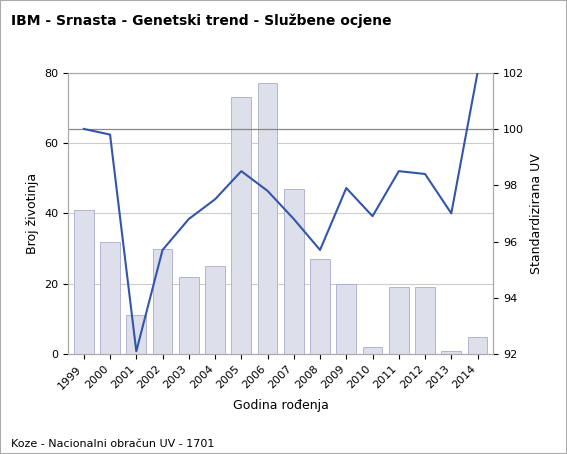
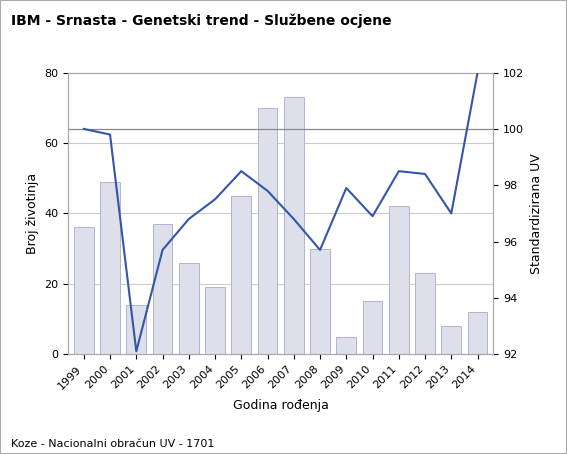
Broj životinja/1999: 41 -> 36
Broj životinja/2000: 32 -> 49
Broj životinja/2001: 11 -> 14
Broj životinja/2002: 30 -> 37
Broj životinja/2003: 22 -> 26
Broj životinja/2004: 25 -> 19
Broj životinja/2005: 73 -> 45
Broj životinja/2006: 77 -> 70
Broj životinja/2007: 47 -> 73
Broj životinja/2008: 27 -> 30
Broj životinja/2009: 20 -> 5
Broj životinja/2010: 2 -> 15
Broj životinja/2011: 19 -> 42
Broj životinja/2012: 19 -> 23
Broj životinja/2013: 1 -> 8
Broj životinja/2014: 5 -> 12
